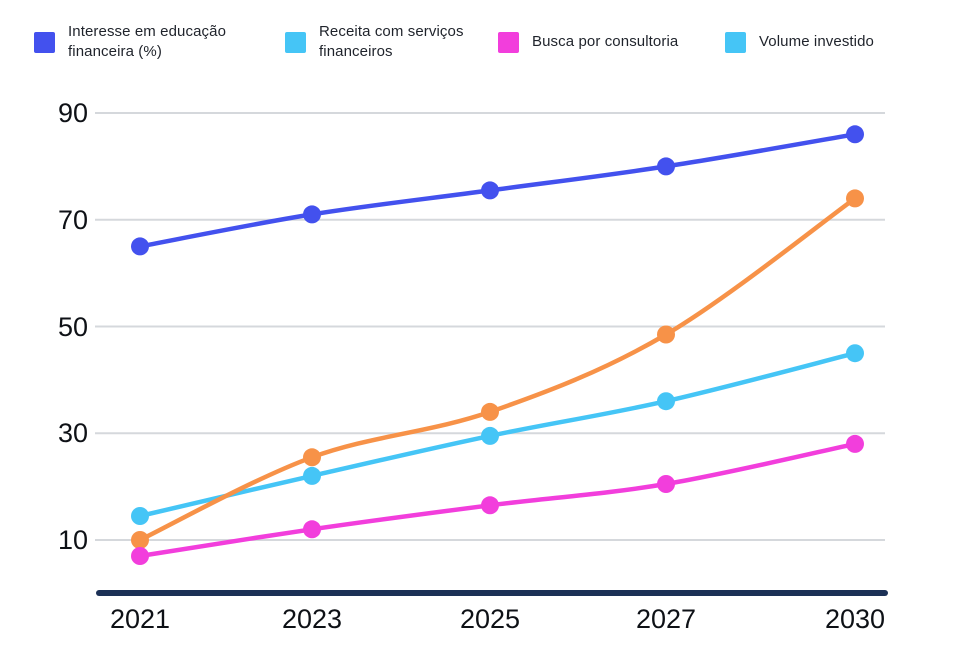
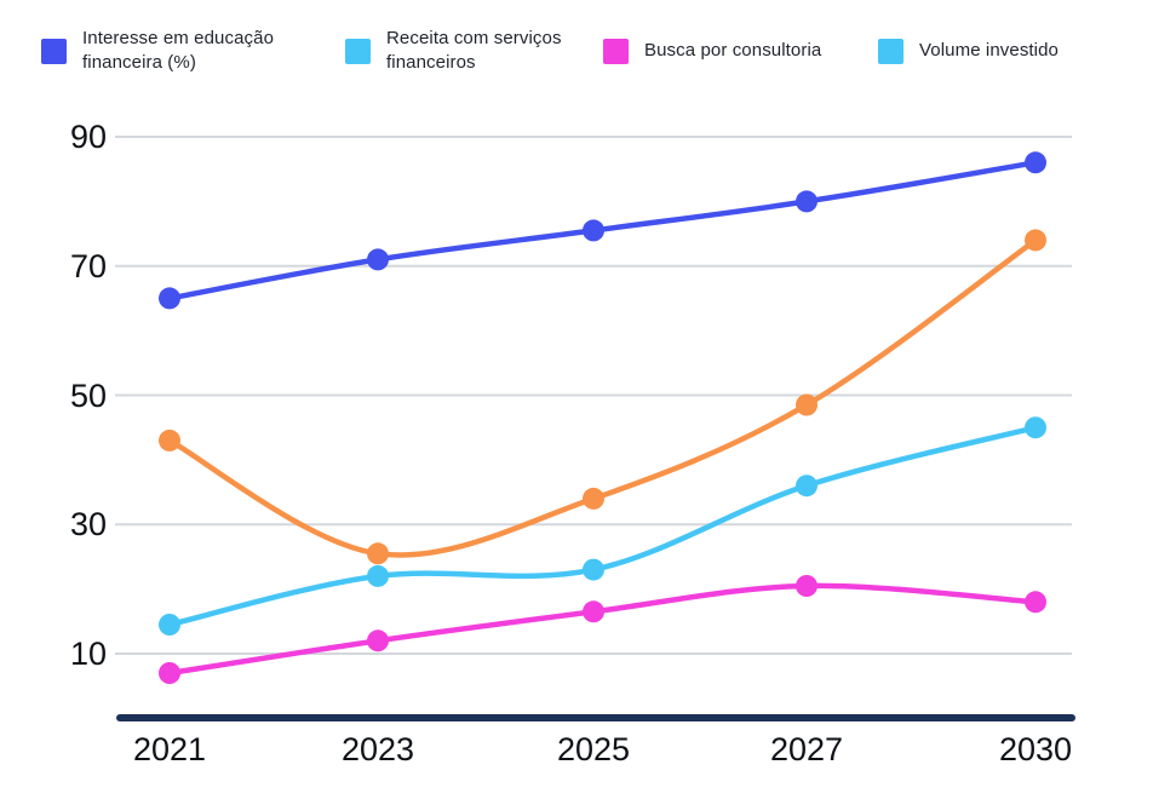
Volume investido/2021: 10 -> 43
Receita com serviços financeiros/2025: 30 -> 23
Busca por consultoria/2030: 28 -> 18
